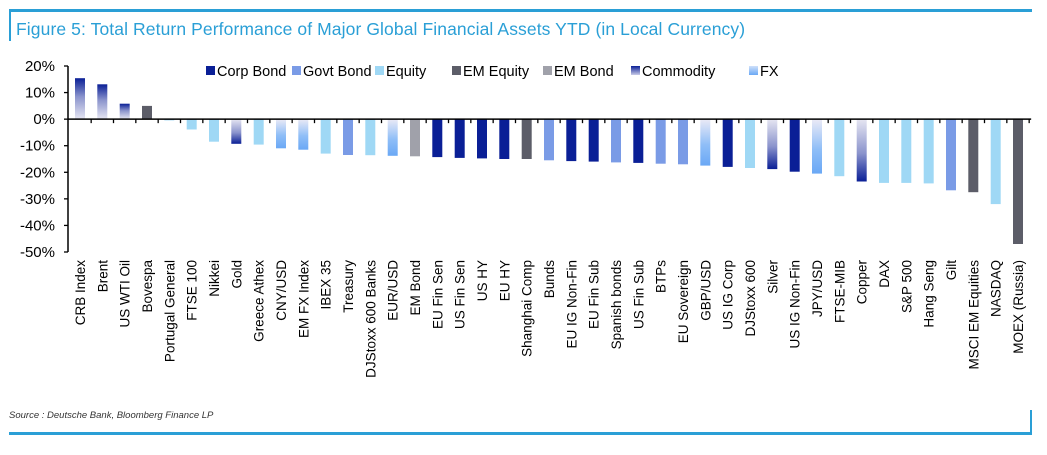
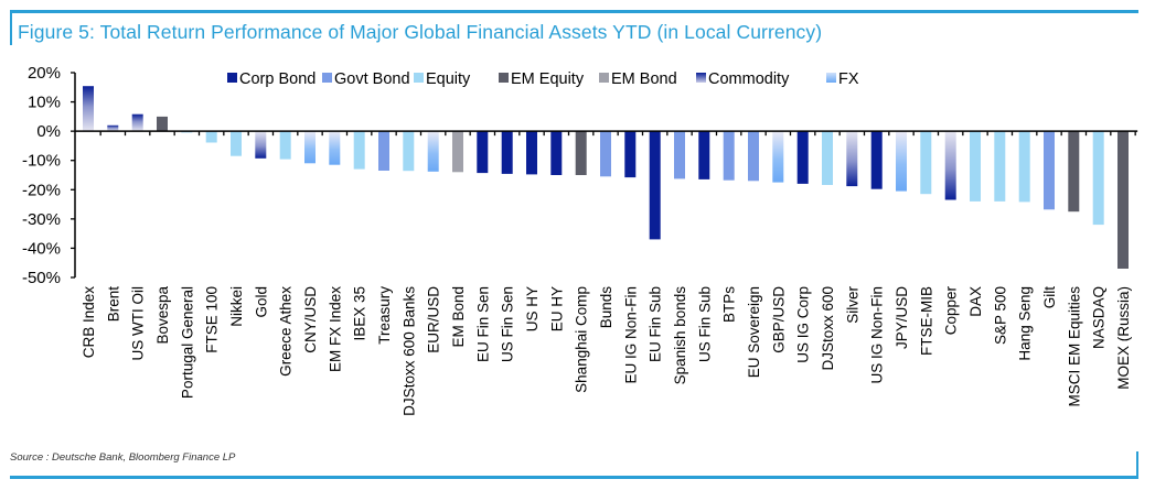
Brent: 13% -> 2%
EU Fin Sub: -16% -> -37%
